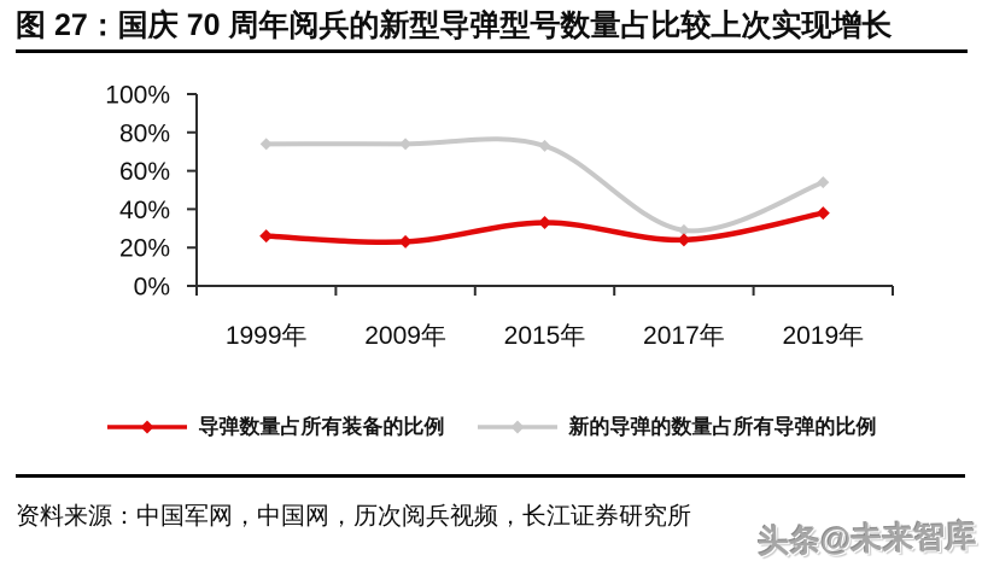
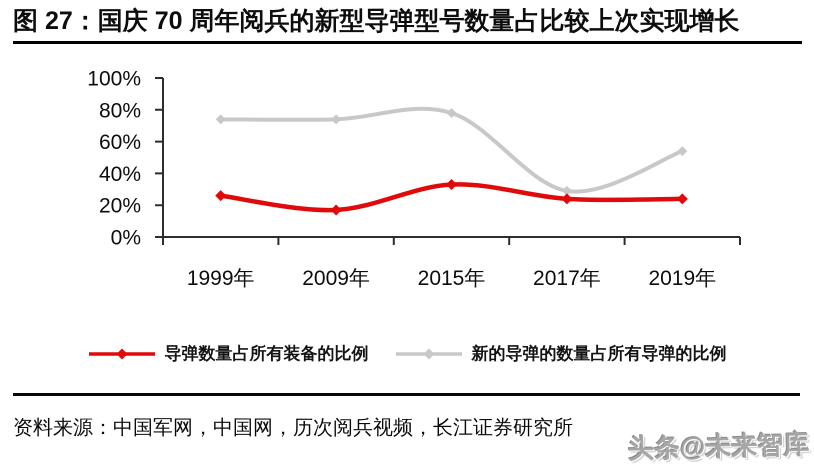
导弹数量占所有装备的比例/2009年: 23% -> 17%
新的导弹的数量占所有导弹的比例/2015年: 73% -> 78%
导弹数量占所有装备的比例/2019年: 38% -> 24%
